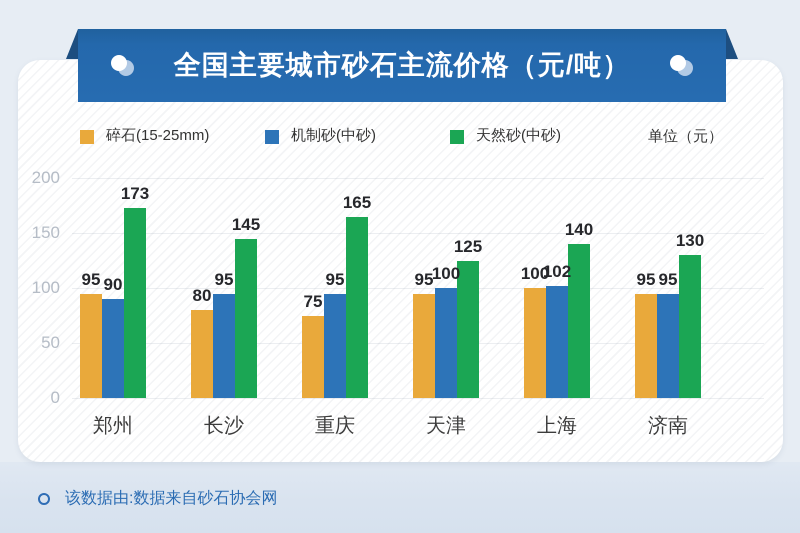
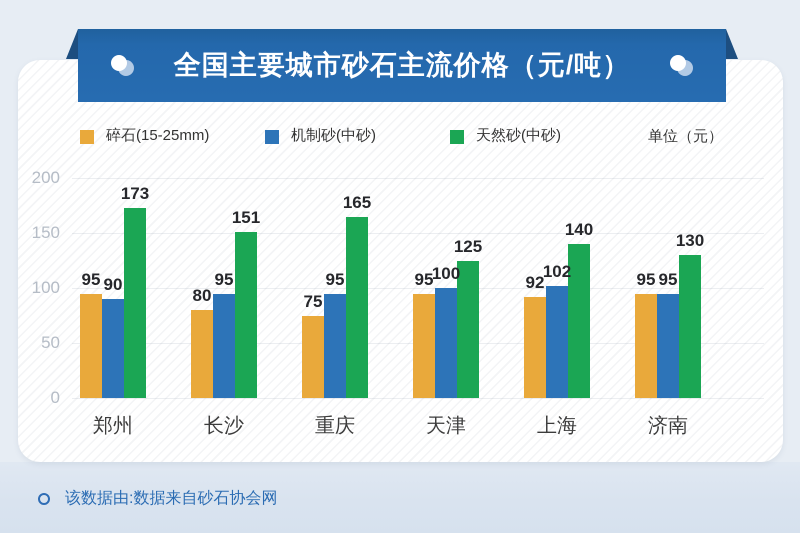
天然砂(中砂)/长沙: 145 -> 151
碎石(15-25mm)/上海: 100 -> 92
